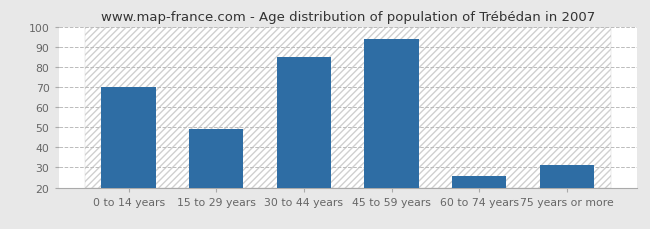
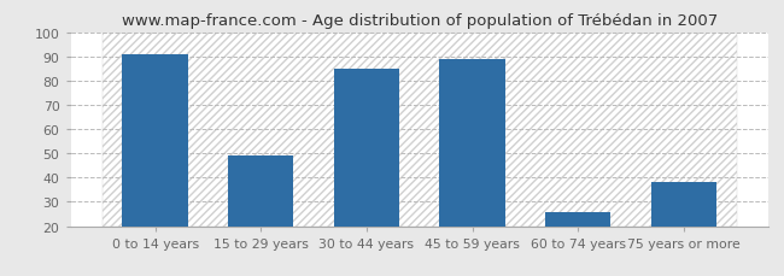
0 to 14 years: 70 -> 91
45 to 59 years: 94 -> 89
75 years or more: 31 -> 38
